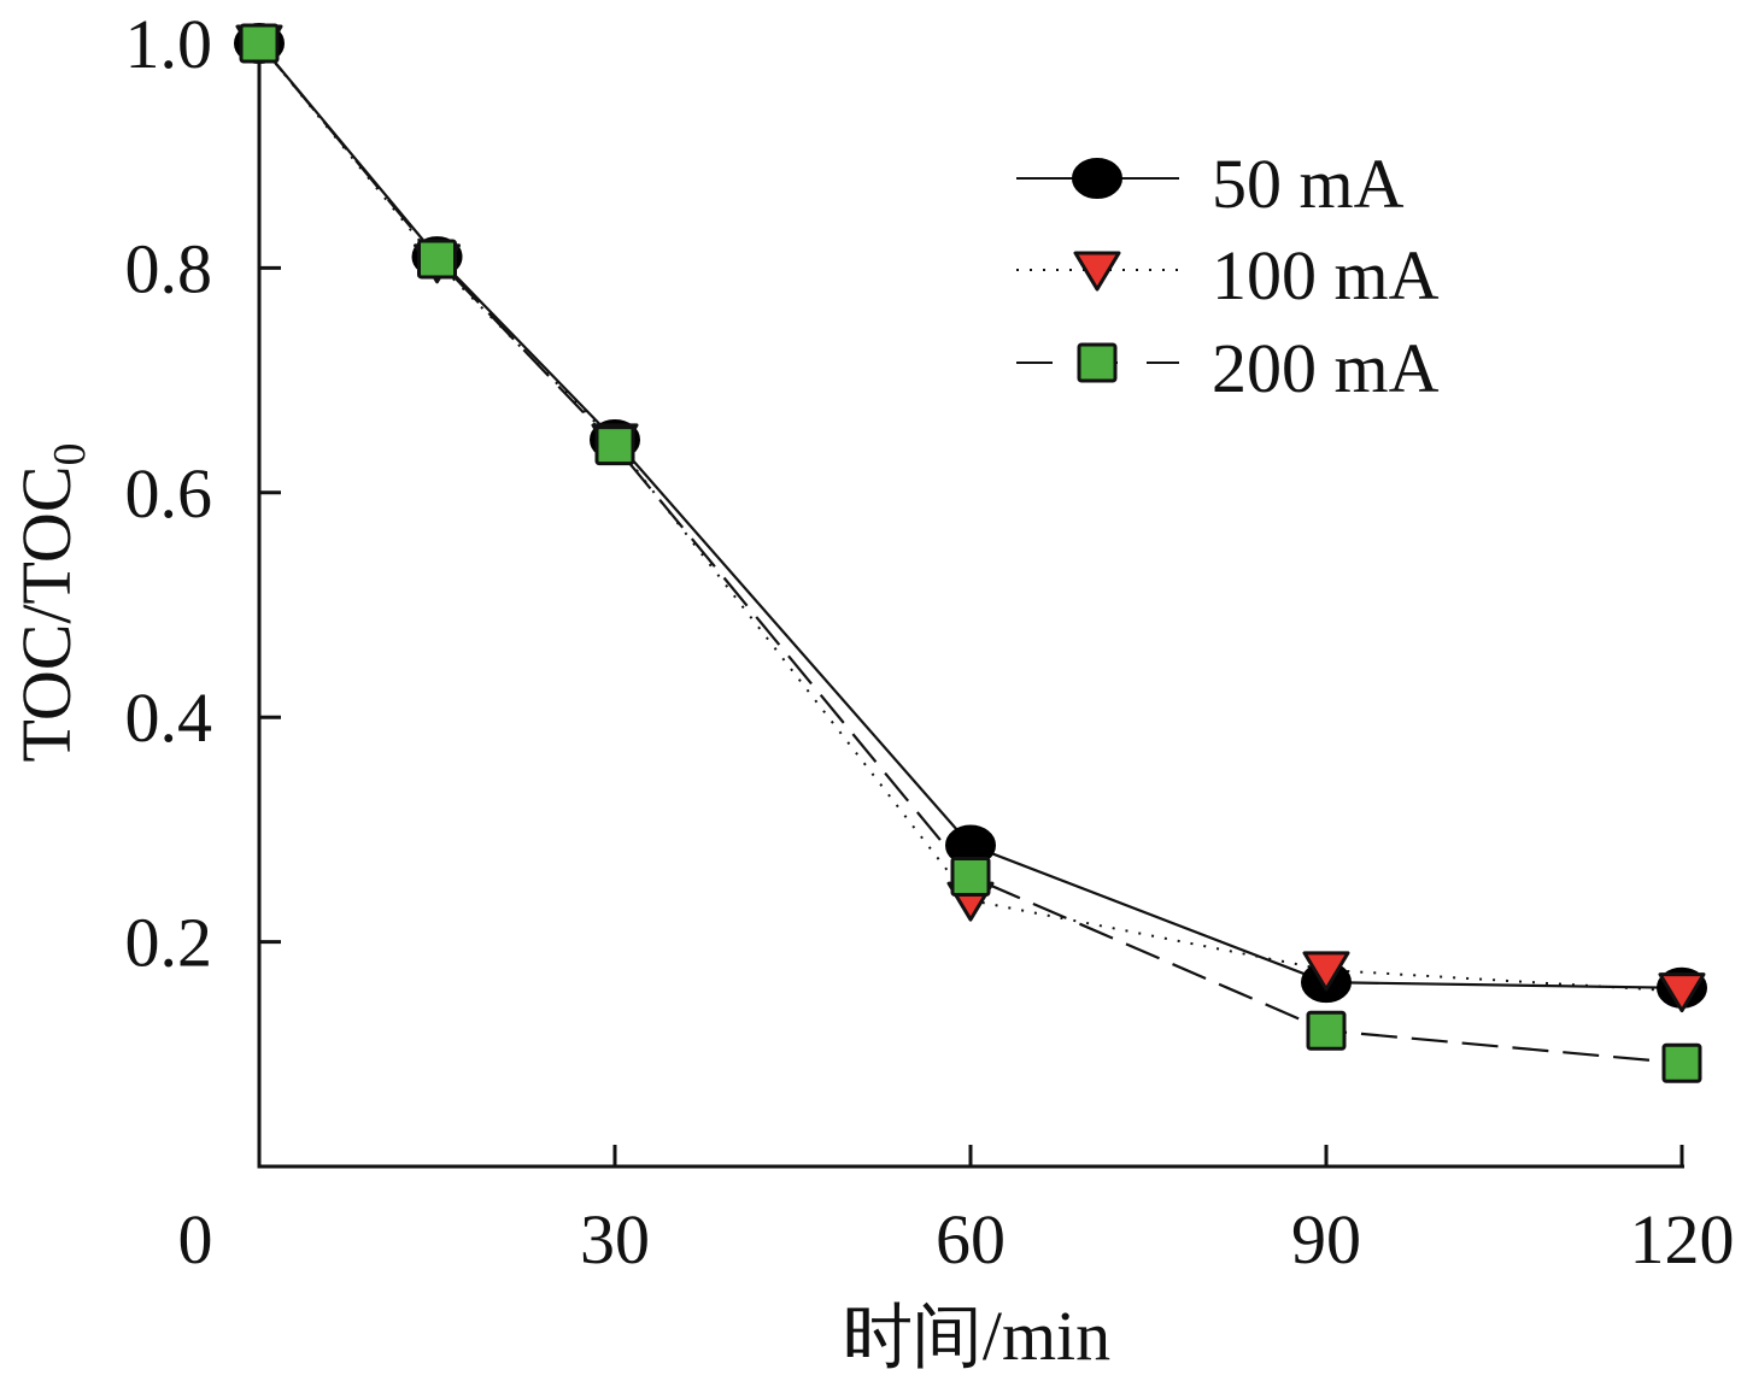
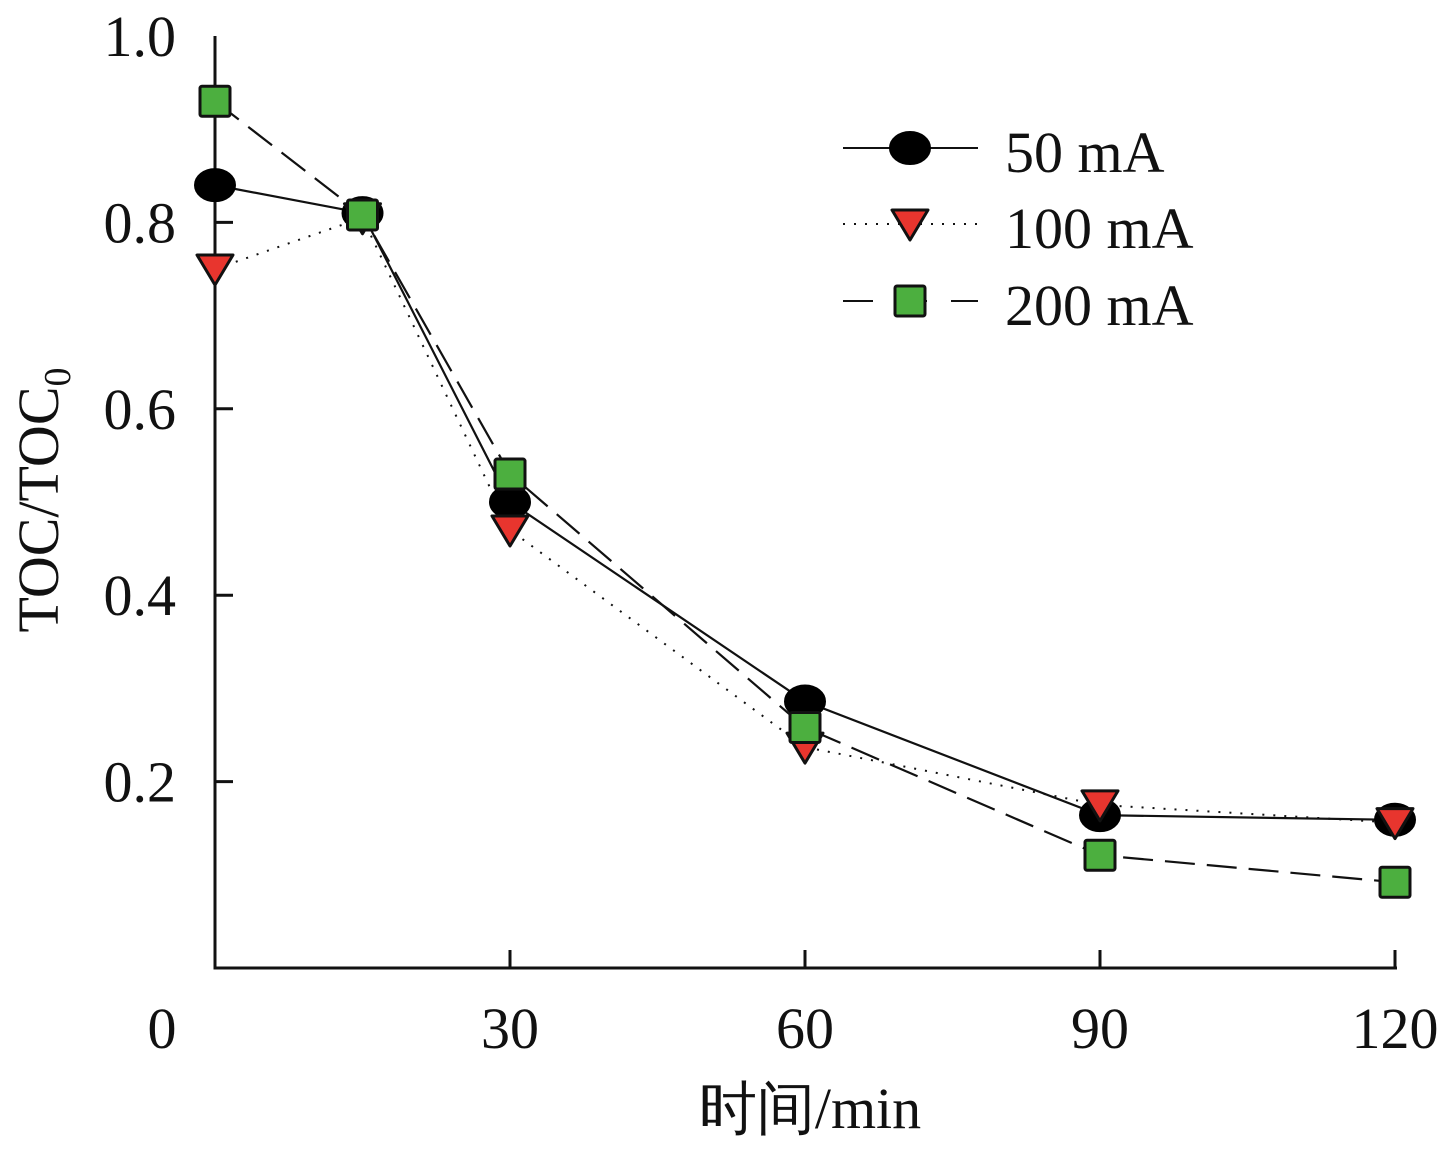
50 mA/0: 1.00 -> 0.84
100 mA/0: 1.00 -> 0.75
200 mA/0: 1.00 -> 0.93
50 mA/30: 0.65 -> 0.50
100 mA/30: 0.65 -> 0.47
200 mA/30: 0.64 -> 0.53
